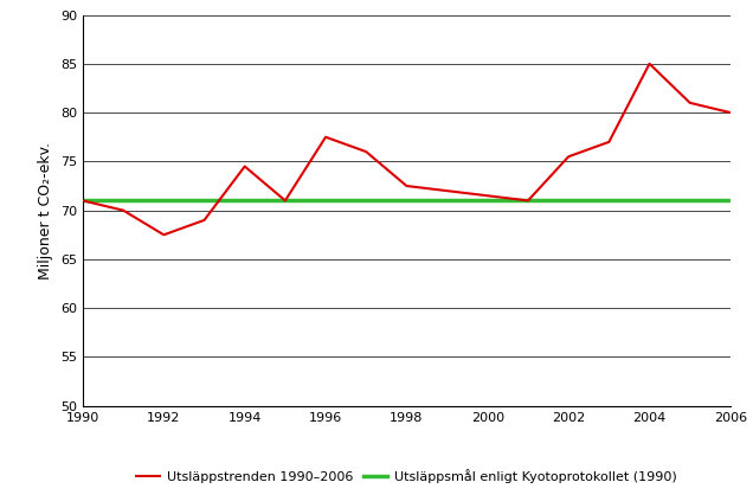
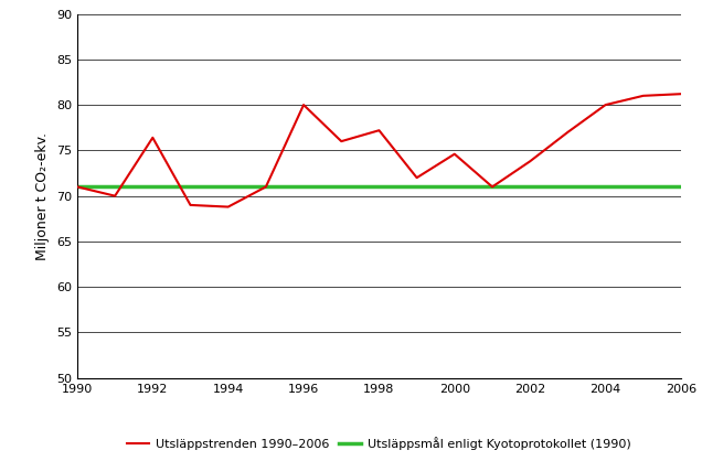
1992: 67.5 -> 76.4
1994: 74.5 -> 68.8
1996: 77.5 -> 80.0
1998: 72.5 -> 77.2
2000: 71.5 -> 74.6
2002: 75.5 -> 73.8
2004: 85.0 -> 80.0
2006: 80.0 -> 81.2
